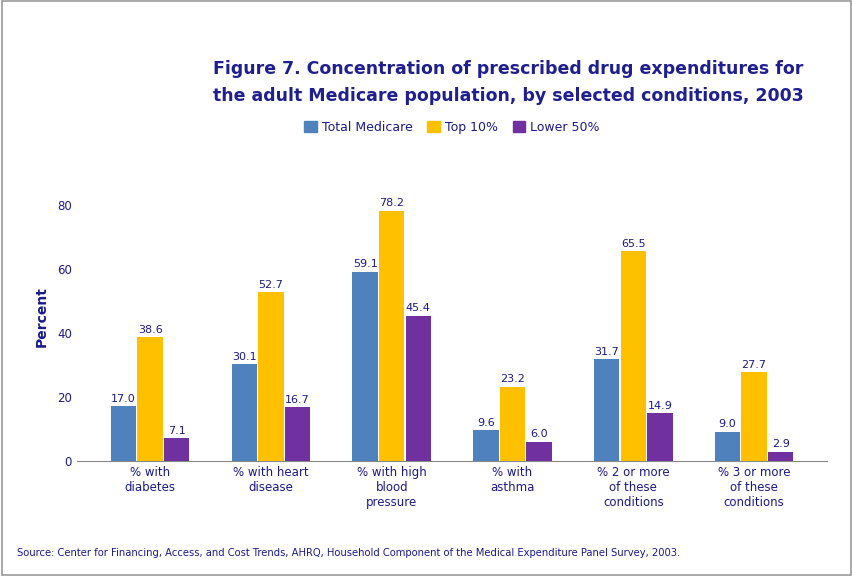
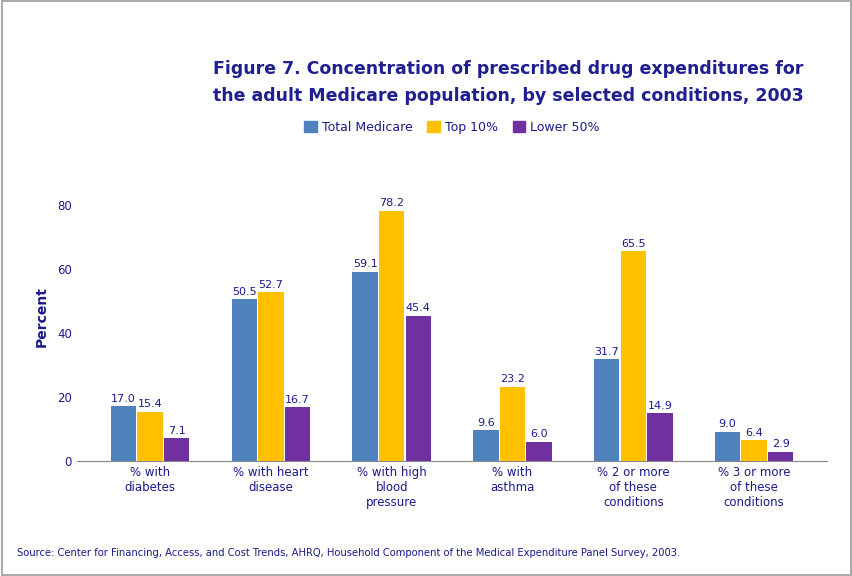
Top 10%/% with diabetes: 38.6 -> 15.4
Total Medicare/% with heart disease: 30.1 -> 50.5
Top 10%/% 3 or more of these conditions: 27.7 -> 6.4
